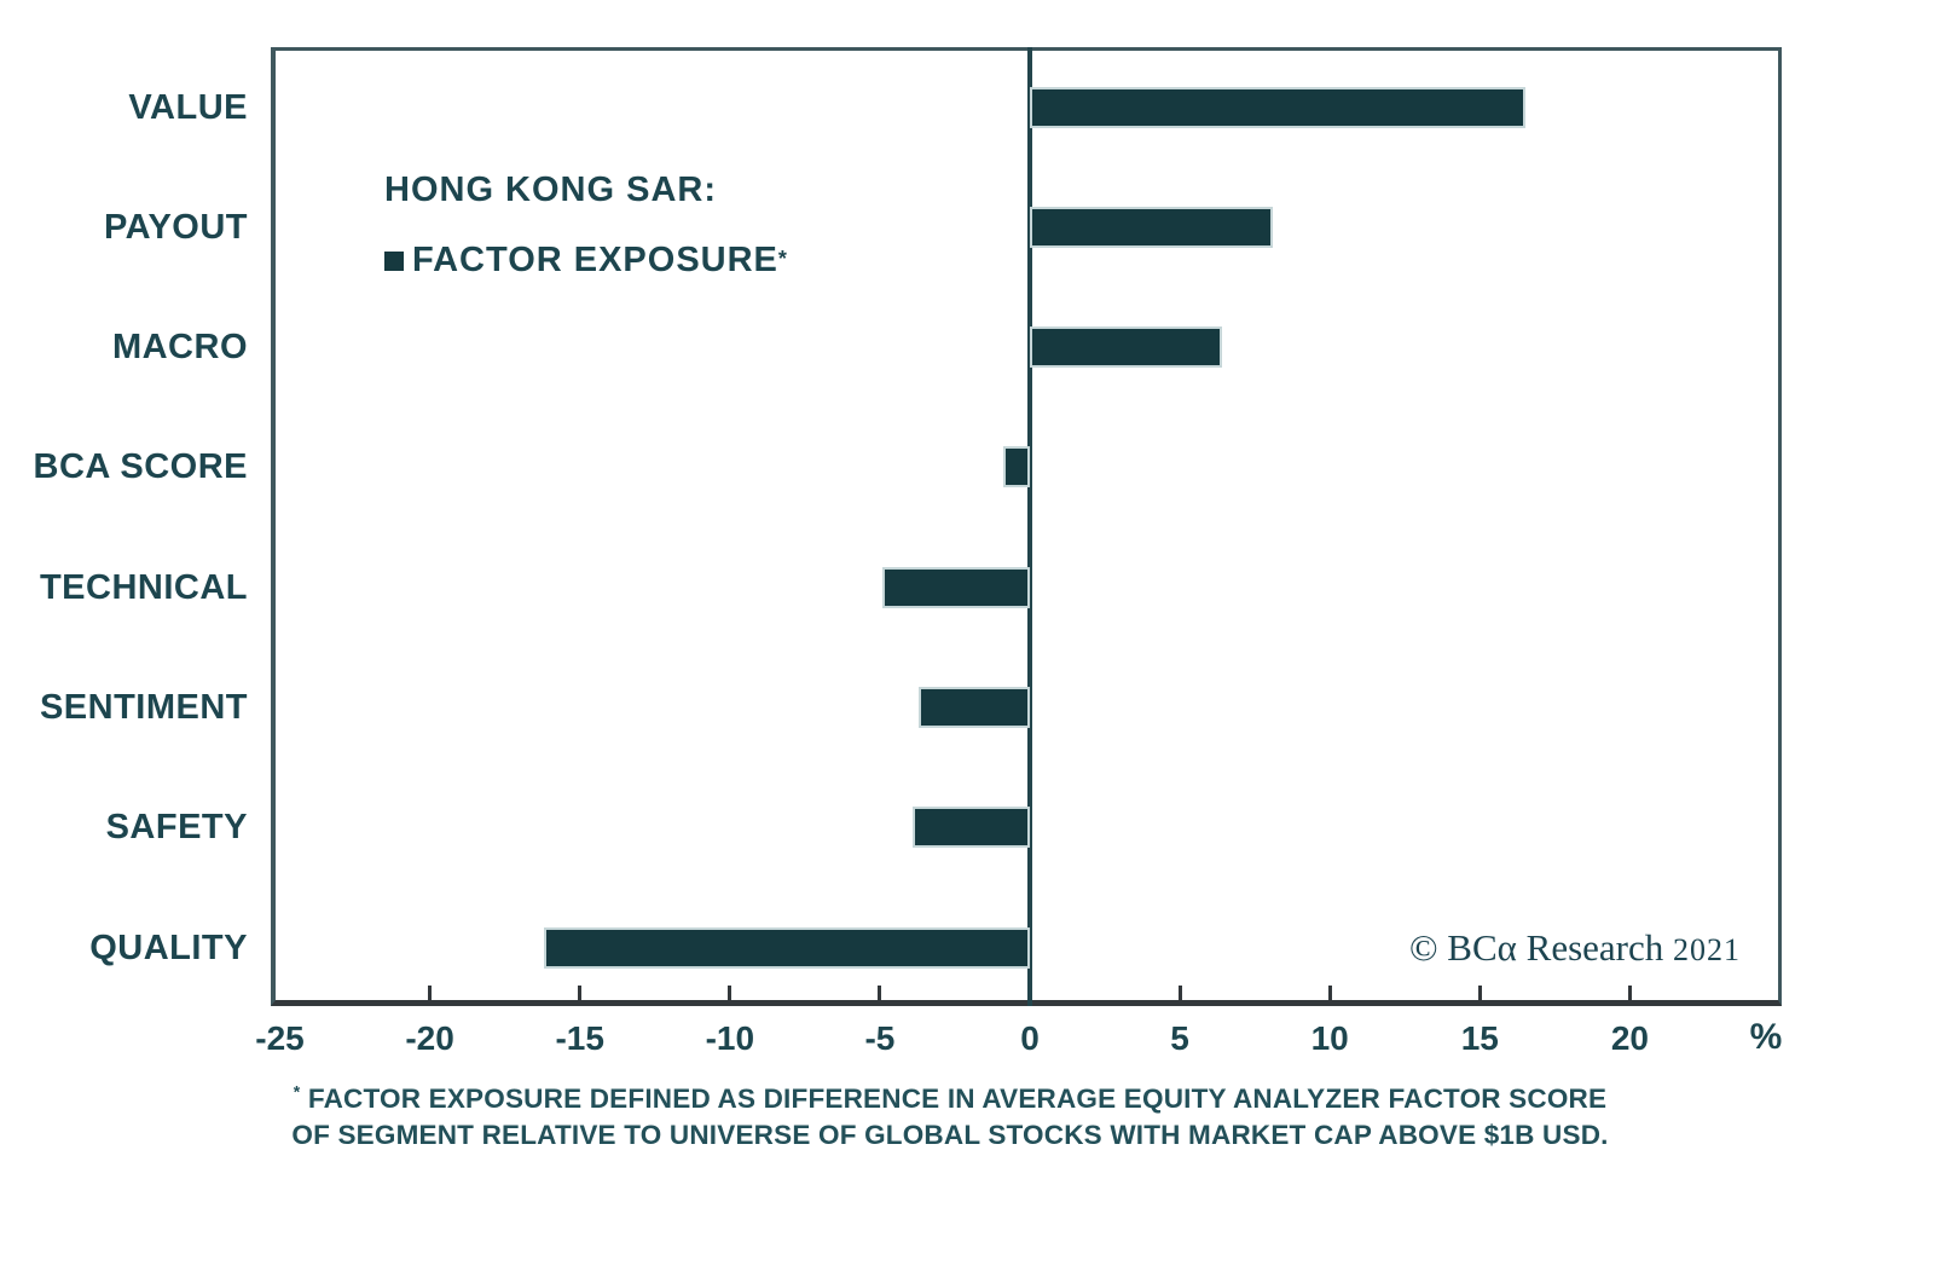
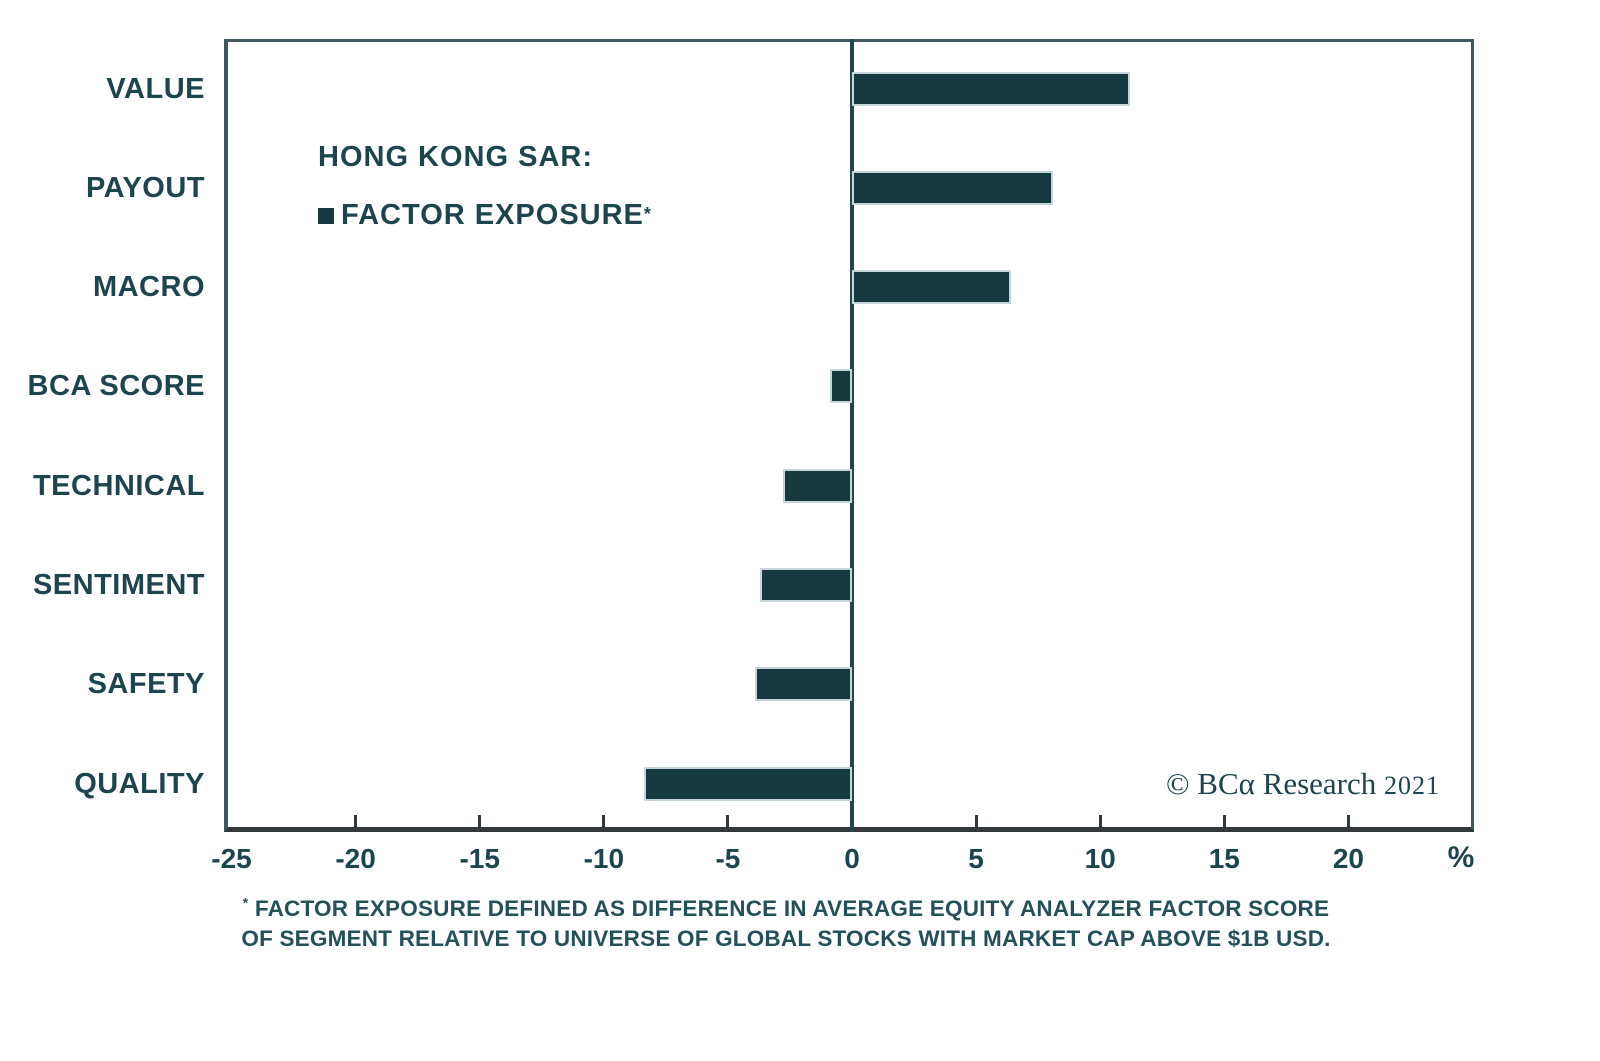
VALUE: 16.5 -> 11.2
TECHNICAL: -4.9 -> -2.8
QUALITY: -16.2 -> -8.4
